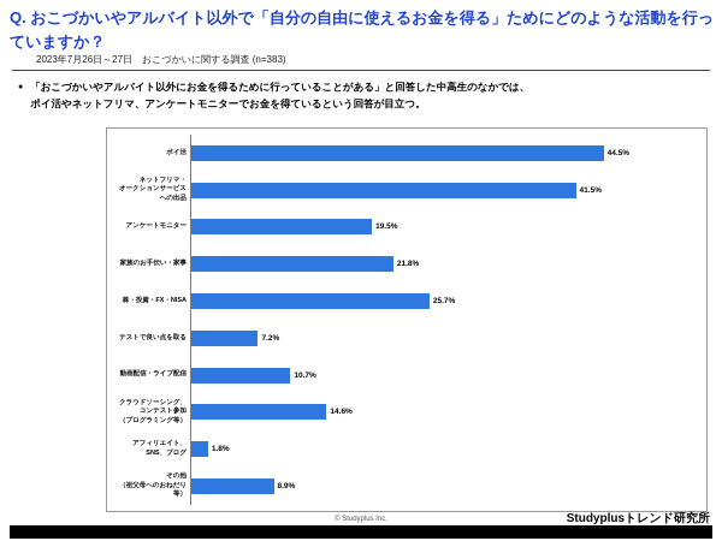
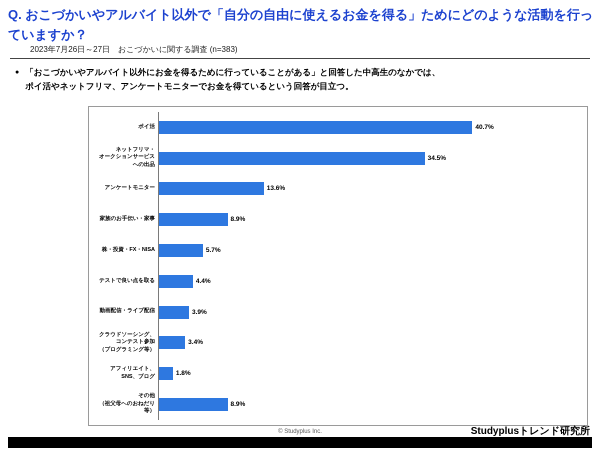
ポイ活: 44.5% -> 40.7%
ネットフリマ・ オークションサービスへの出品: 41.5% -> 34.5%
アンケートモニター: 19.5% -> 13.6%
家族のお手伝い・家事: 21.8% -> 8.9%
株・投資・FX・NISA: 25.7% -> 5.7%
テストで良い点を取る: 7.2% -> 4.4%
動画配信・ライブ配信: 10.7% -> 3.9%
クラウドソーシング、 コンテスト参加 （プログラミング等）: 14.6% -> 3.4%
